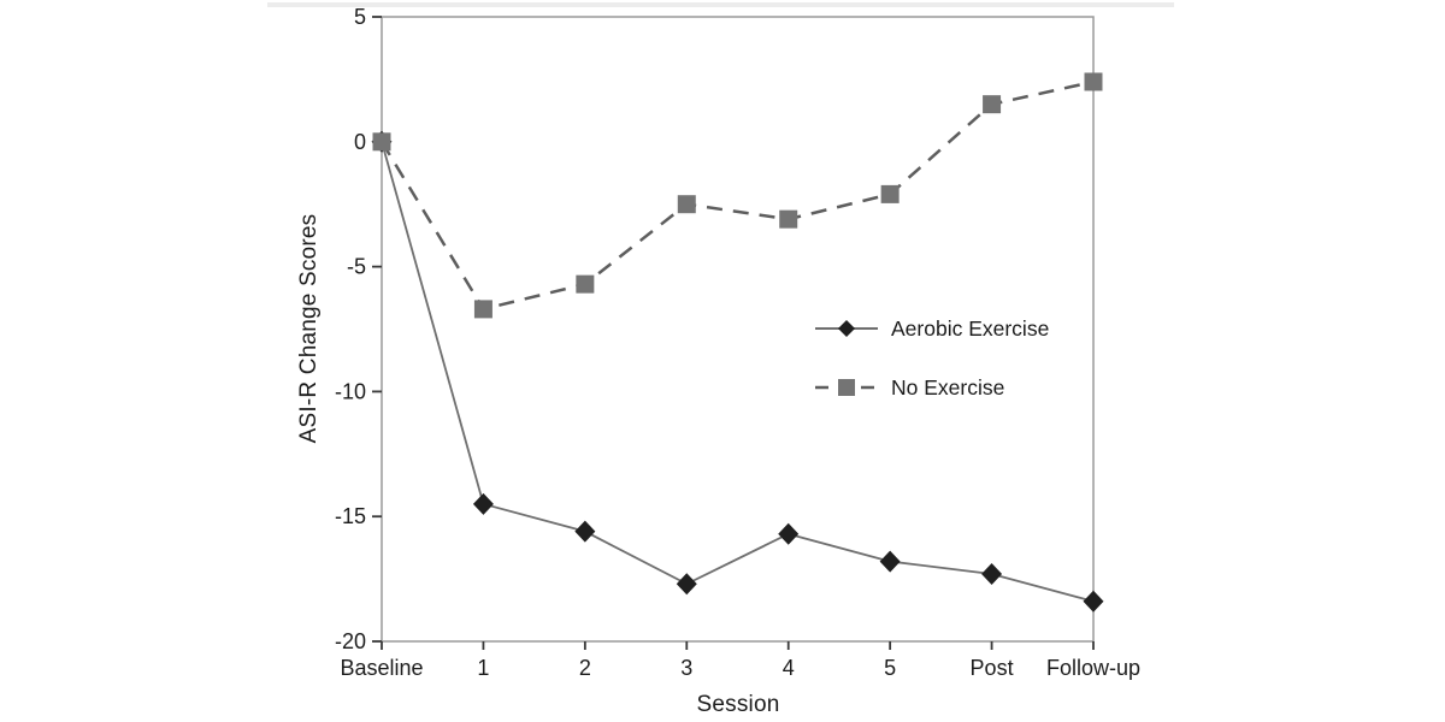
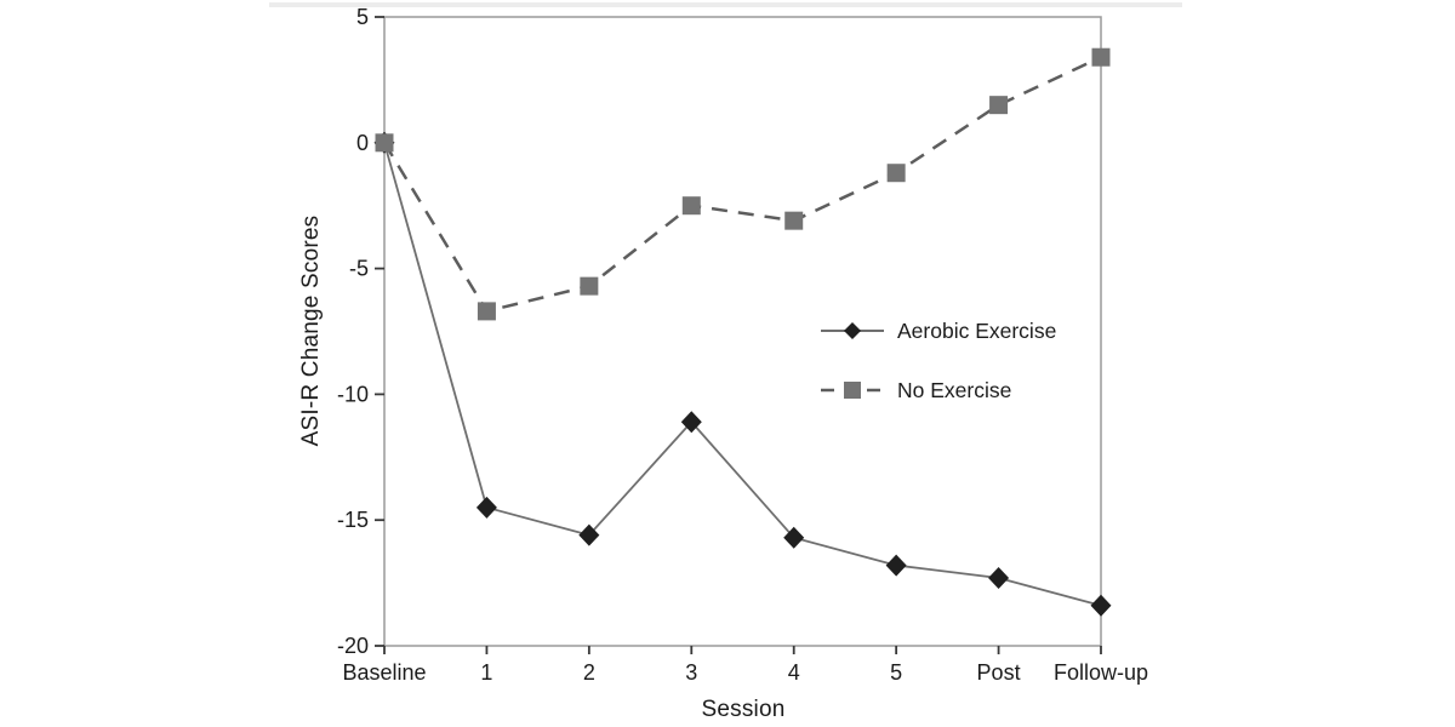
Aerobic Exercise/3: -17.7 -> -11.1
No Exercise/5: -2.1 -> -1.2
No Exercise/Follow-up: 2.4 -> 3.4
